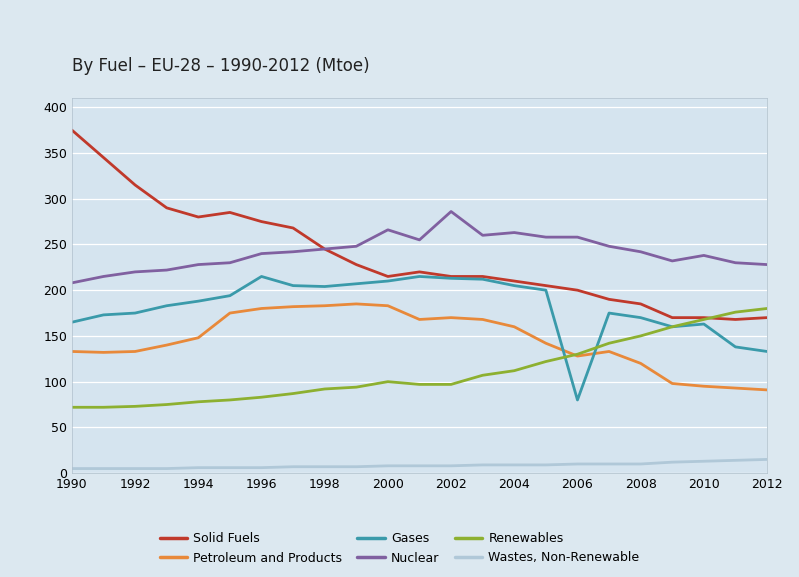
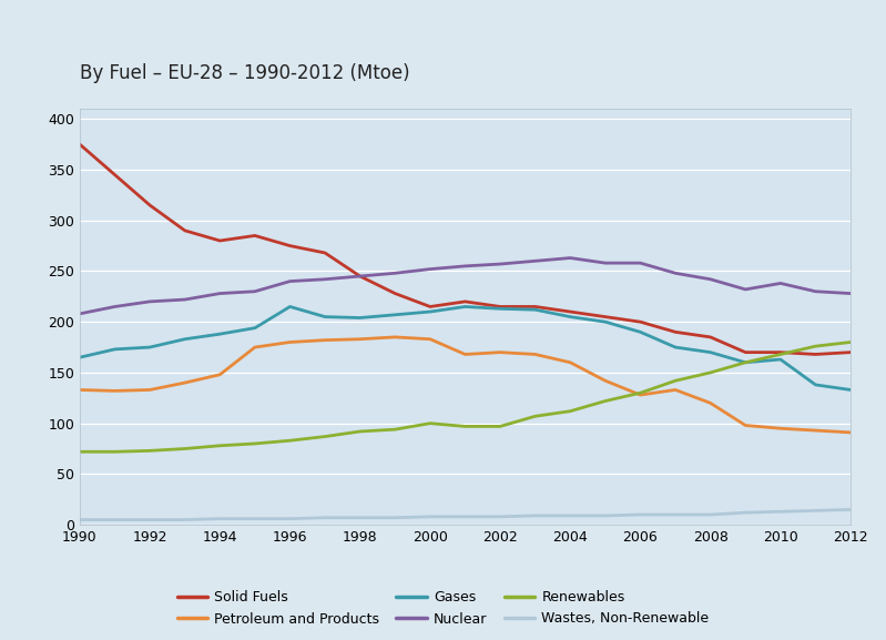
Nuclear/2000: 266 -> 252
Nuclear/2002: 286 -> 257
Gases/2006: 80 -> 190
